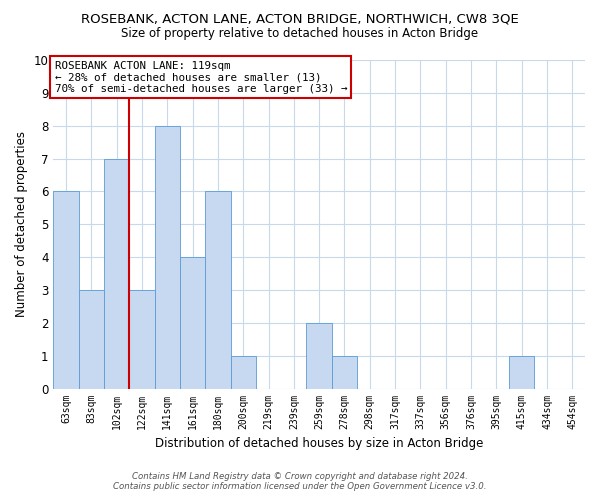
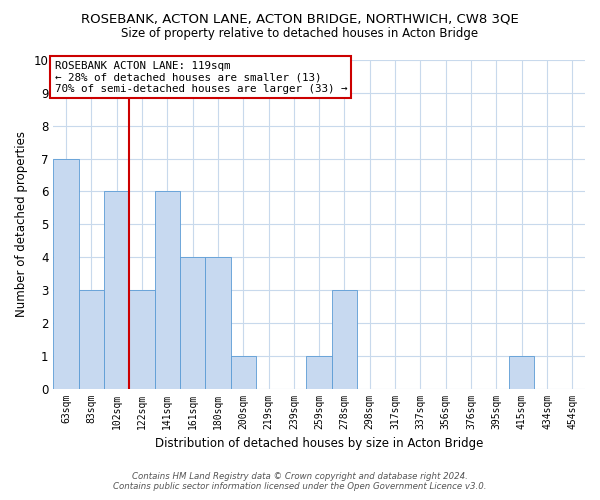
63sqm: 6 -> 7
102sqm: 7 -> 6
141sqm: 8 -> 6
180sqm: 6 -> 4
259sqm: 2 -> 1
278sqm: 1 -> 3
